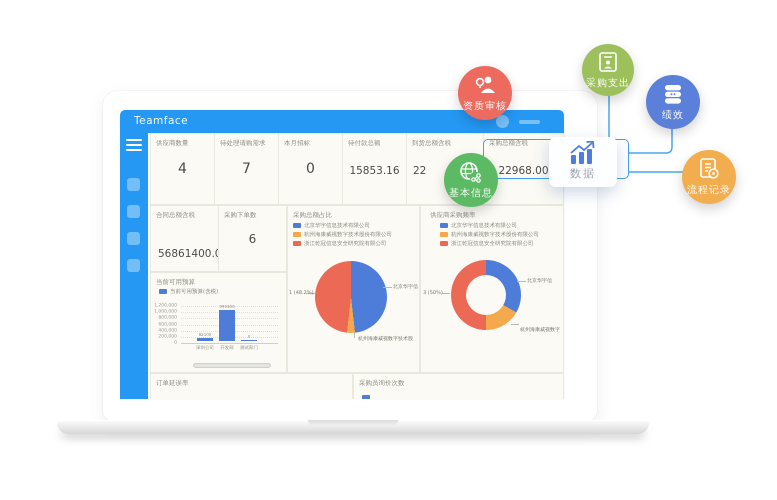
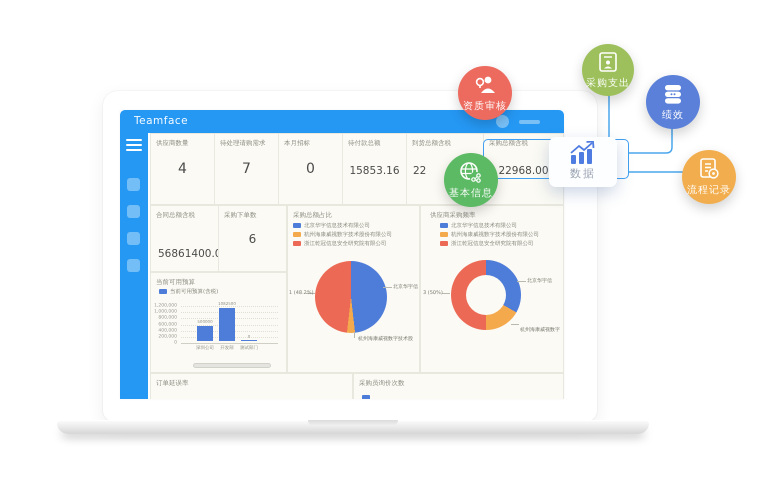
当前可用预算/深圳公司: 82100 -> 500000
当前可用预算/开发部: 990300 -> 1082500
